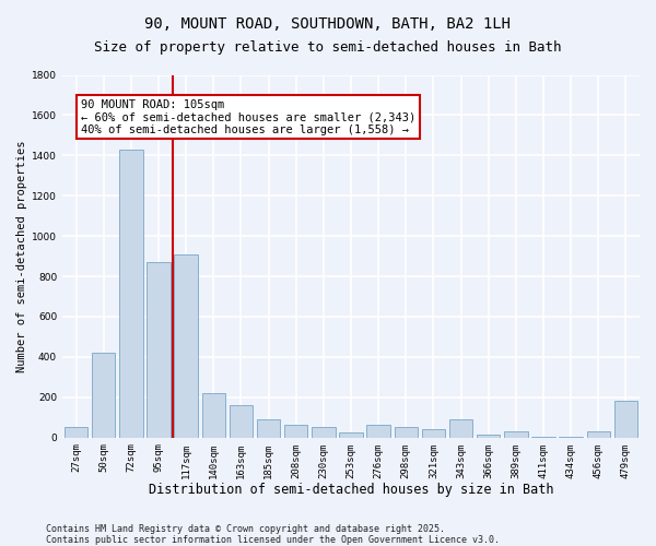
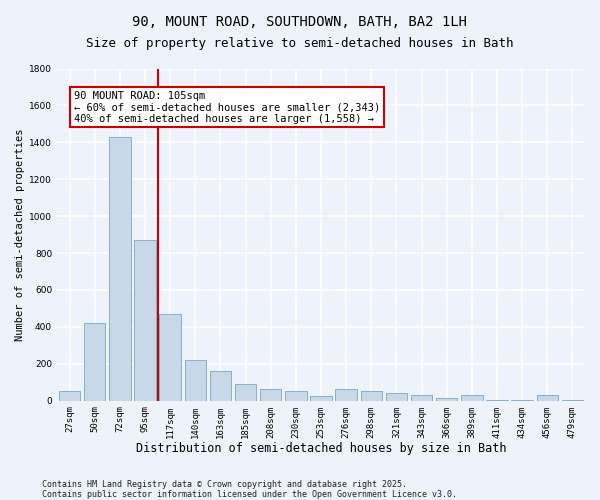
117sqm: 910 -> 470
343sqm: 90 -> 30
479sqm: 180 -> 0
